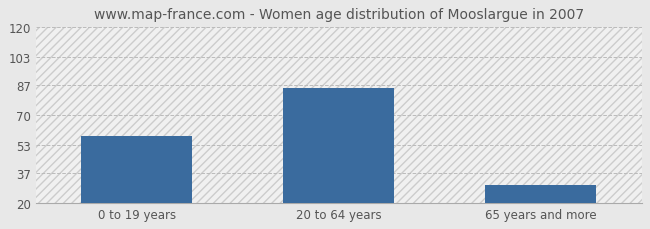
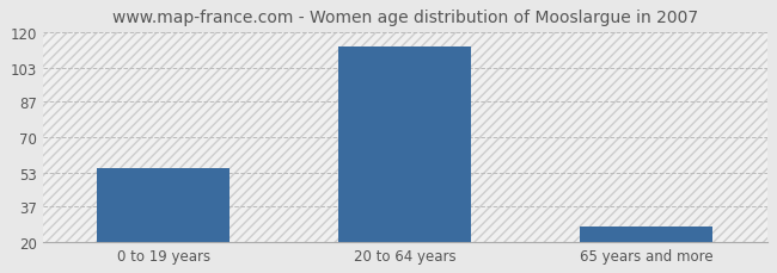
0 to 19 years: 58 -> 55
20 to 64 years: 85 -> 113
65 years and more: 30 -> 27
